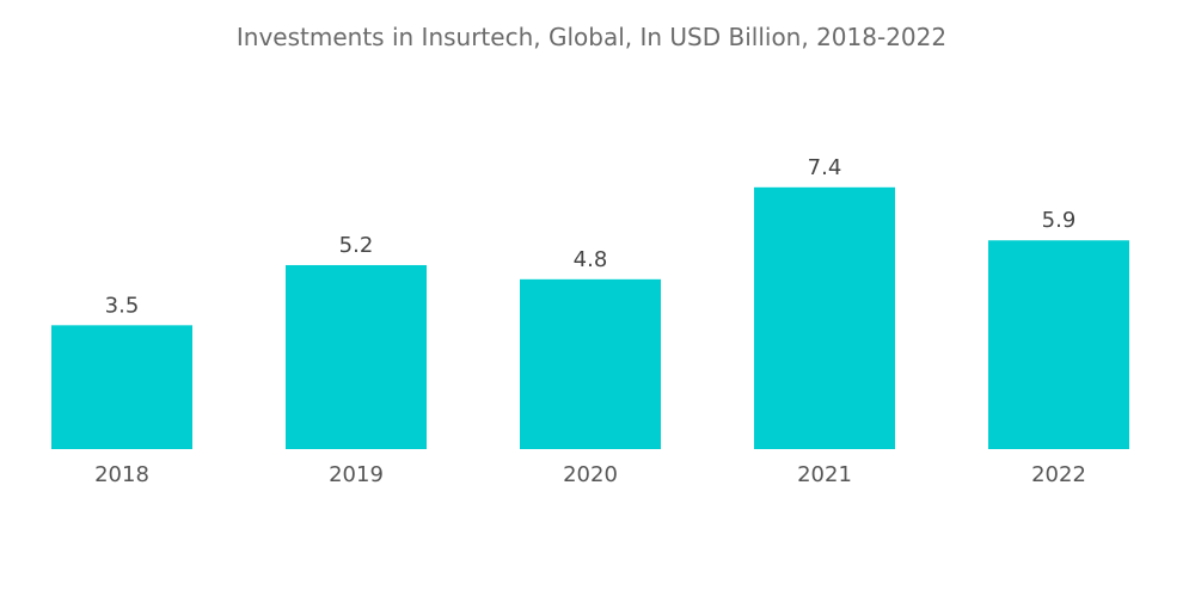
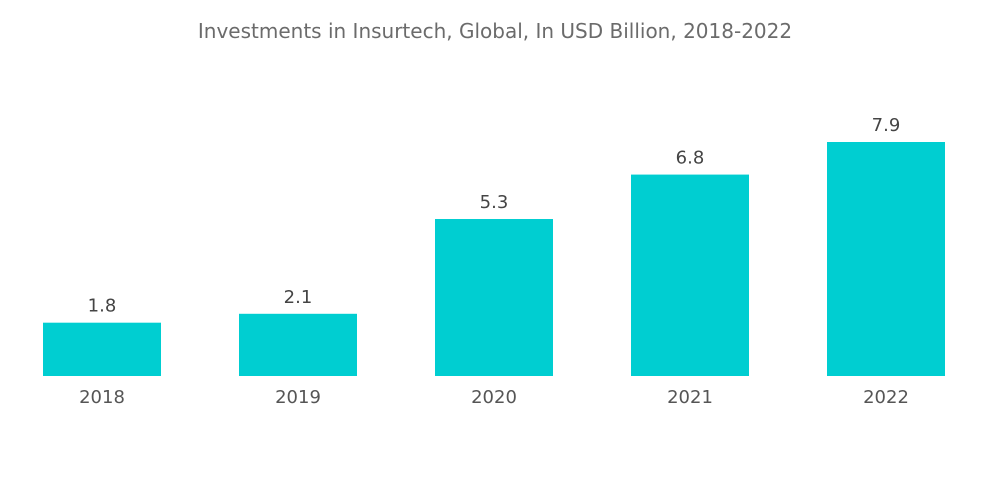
2018: 3.5 -> 1.8
2019: 5.2 -> 2.1
2020: 4.8 -> 5.3
2021: 7.4 -> 6.8
2022: 5.9 -> 7.9
